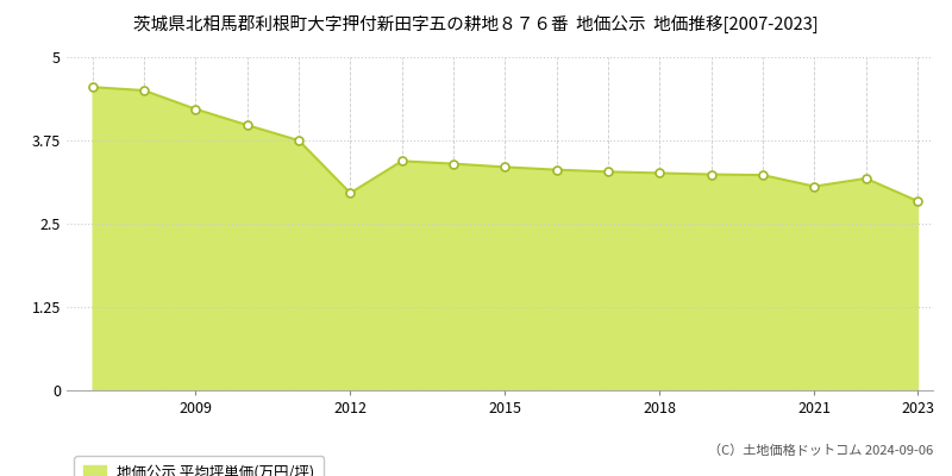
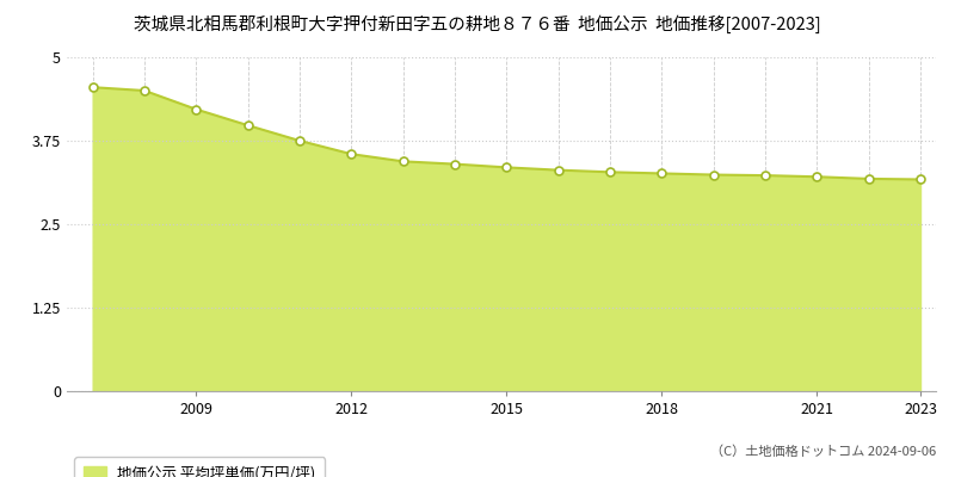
2012: 2.96 -> 3.55
2021: 3.06 -> 3.21
2023: 2.84 -> 3.17
